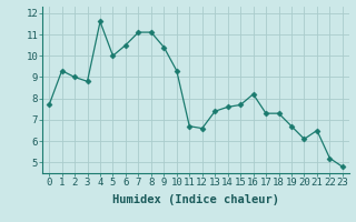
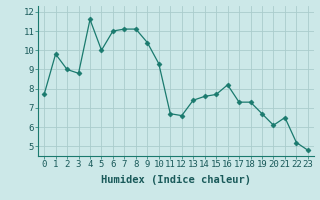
1: 9.3 -> 9.8
6: 10.5 -> 11.0
